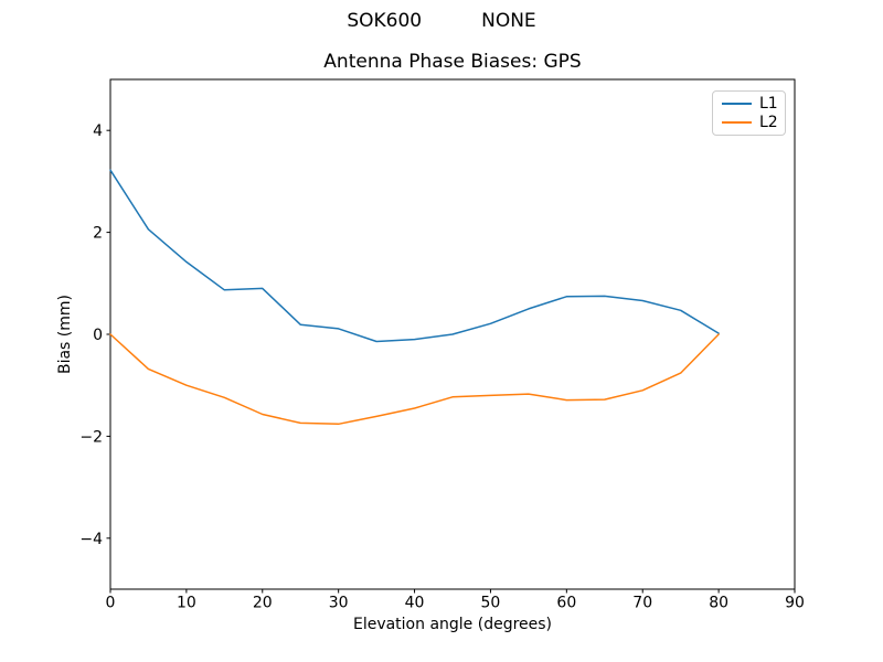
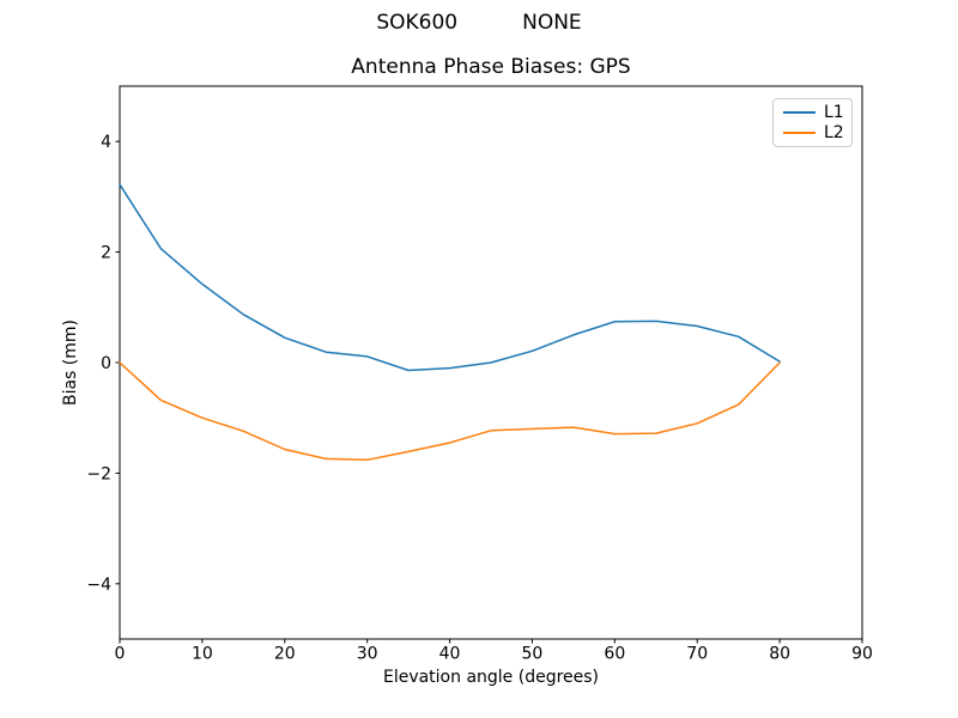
L1/20: 0.9 -> 0.5
